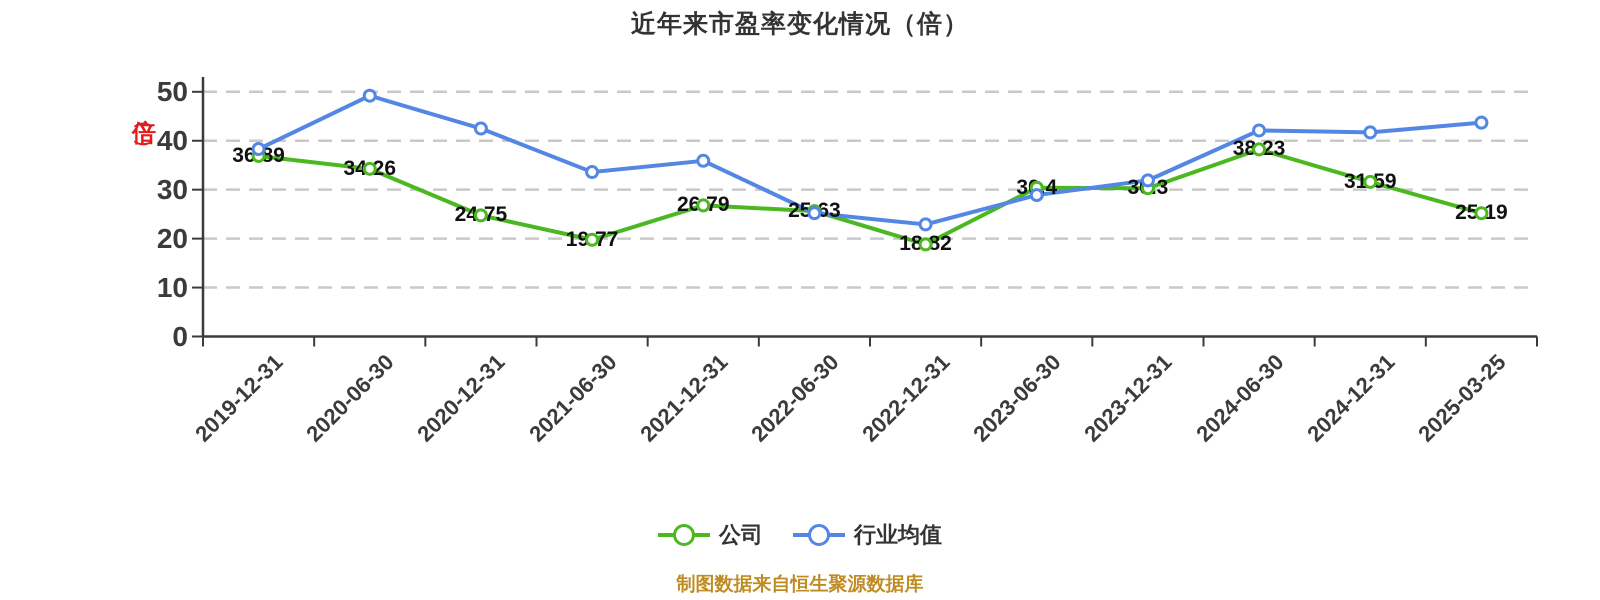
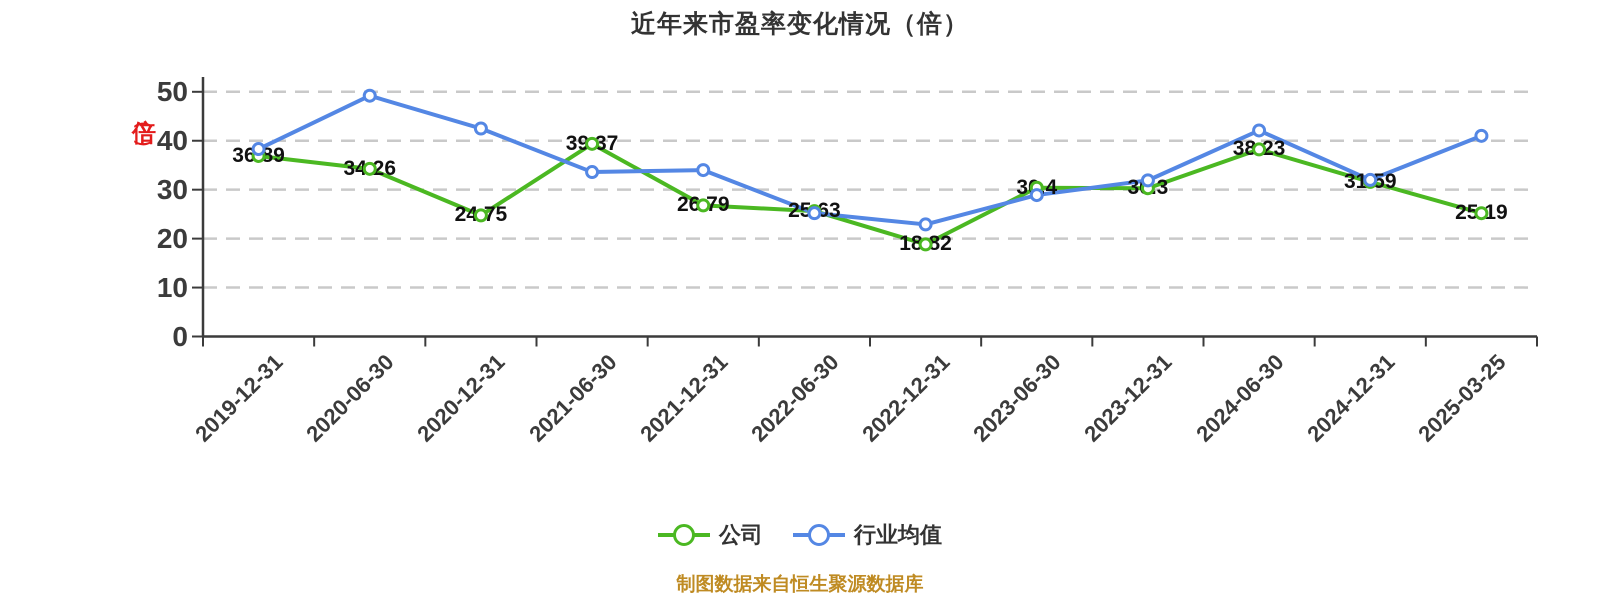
公司/2021-06-30: 19.77 -> 39.37
行业均值/2021-12-31: 36 -> 34
行业均值/2024-12-31: 42 -> 32
行业均值/2025-03-25: 44 -> 41
